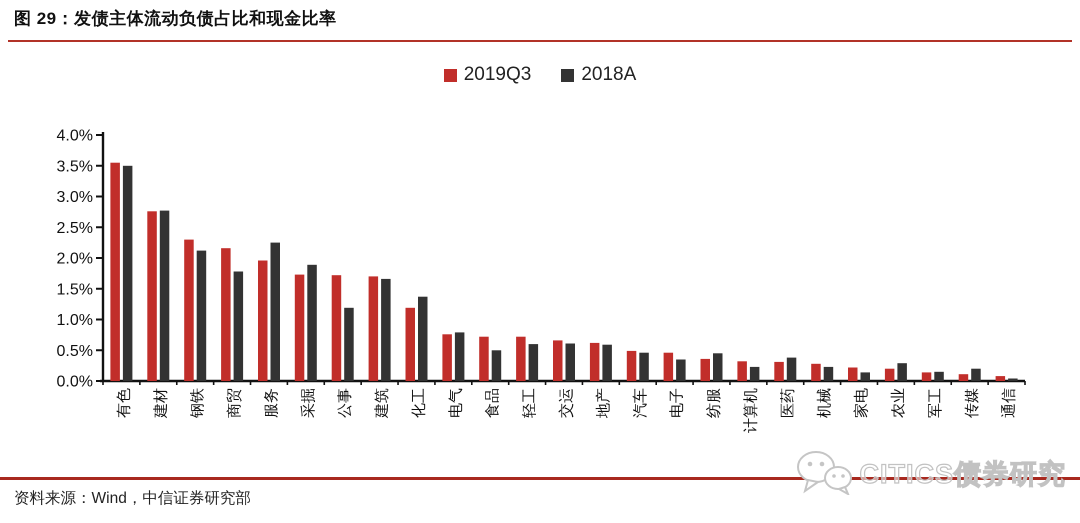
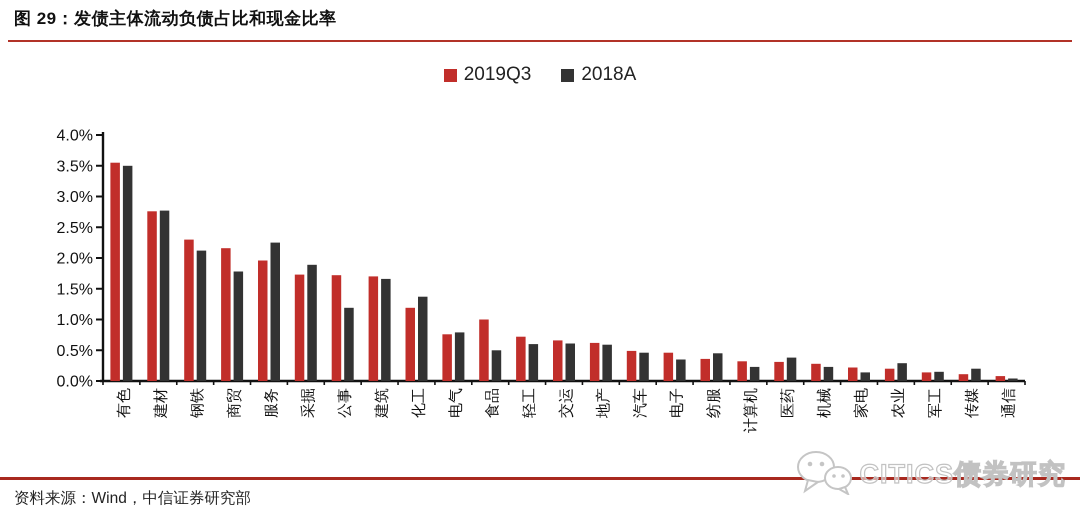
2019Q3/食品: 0.7% -> 1.0%
